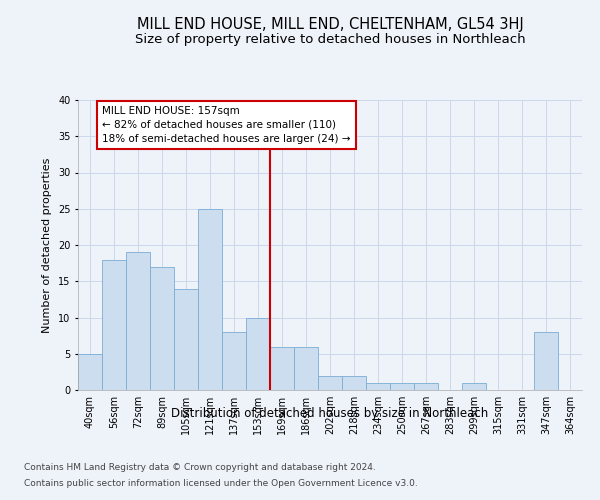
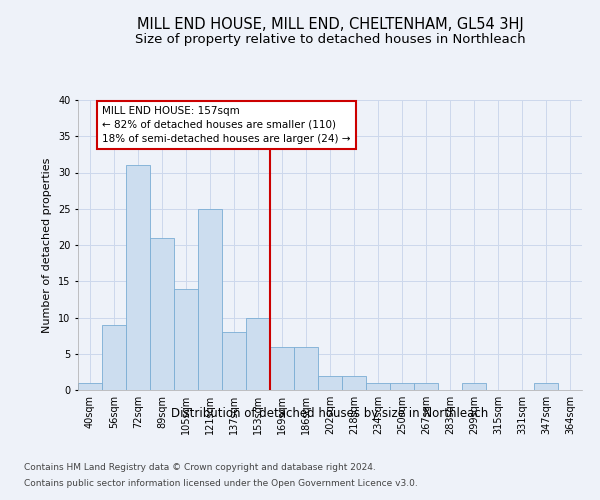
40sqm: 5 -> 1
56sqm: 18 -> 9
72sqm: 19 -> 31
89sqm: 17 -> 21
347sqm: 8 -> 1
